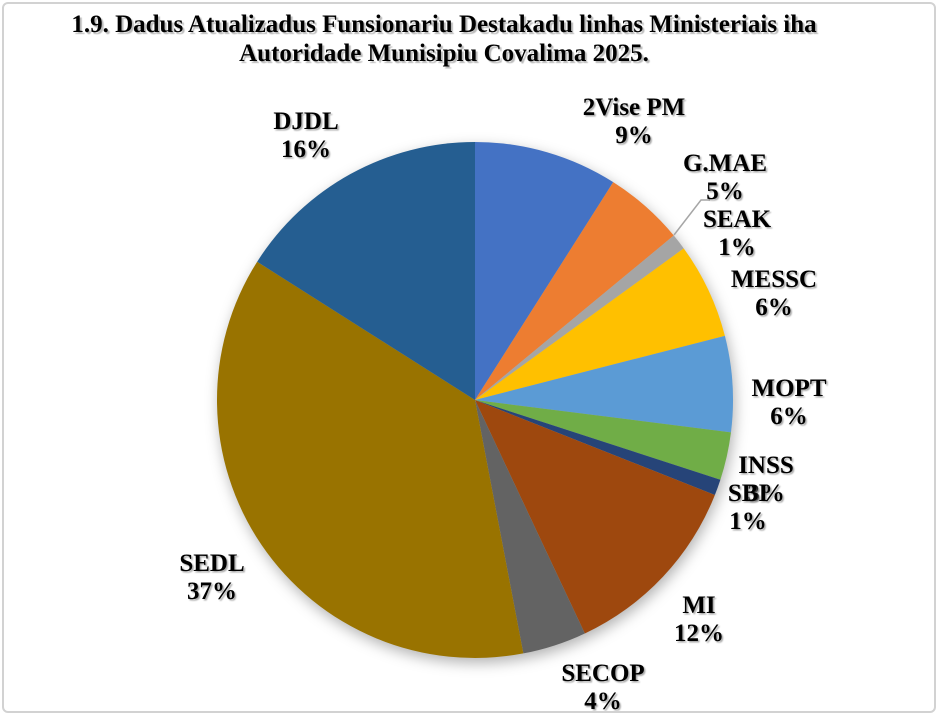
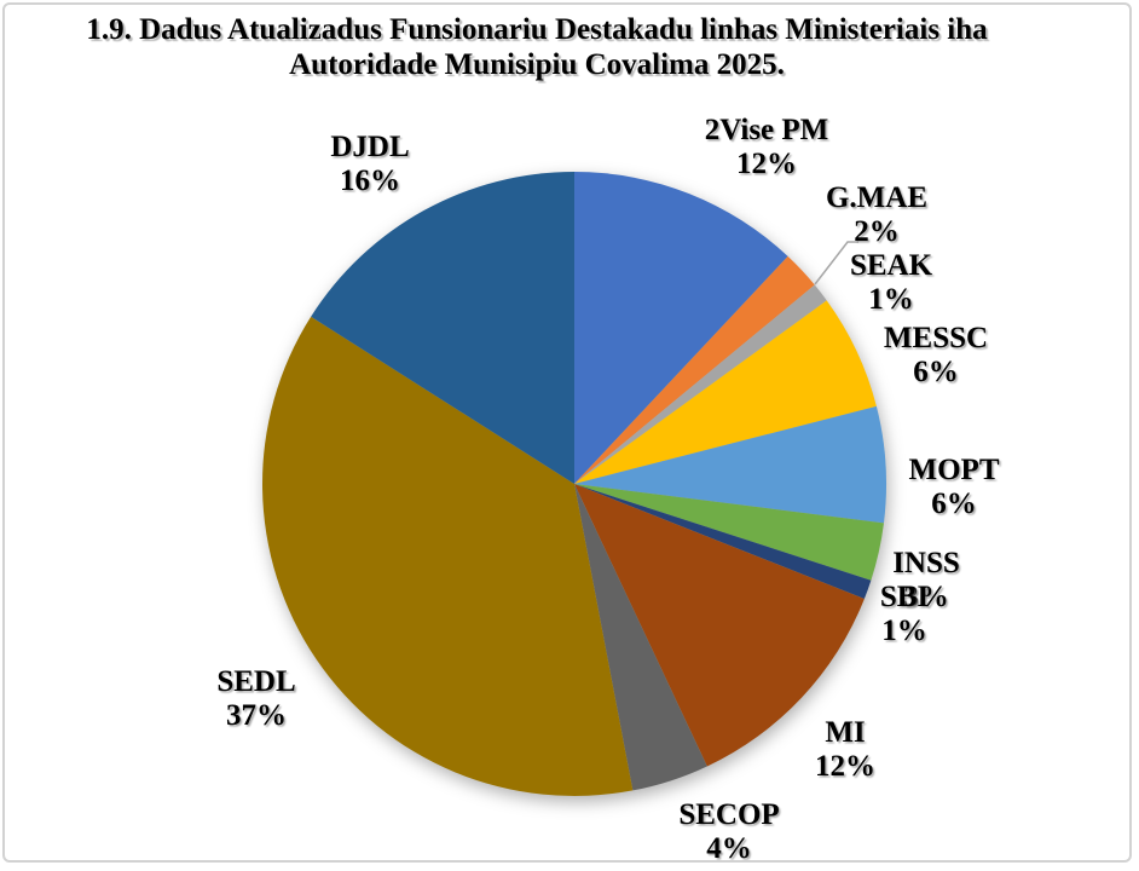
2Vise PM: 9% -> 12%
G.MAE: 5% -> 2%
